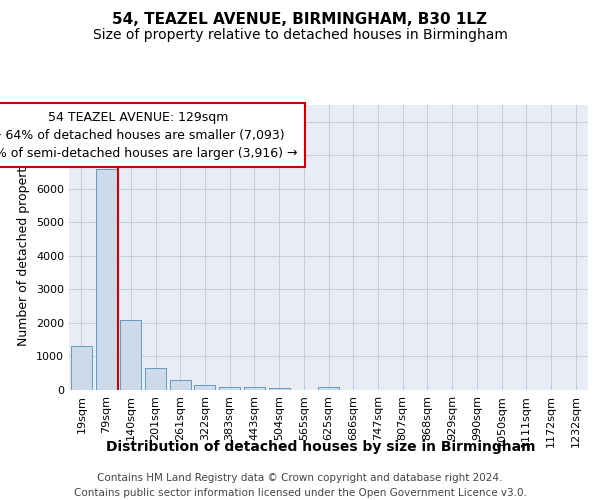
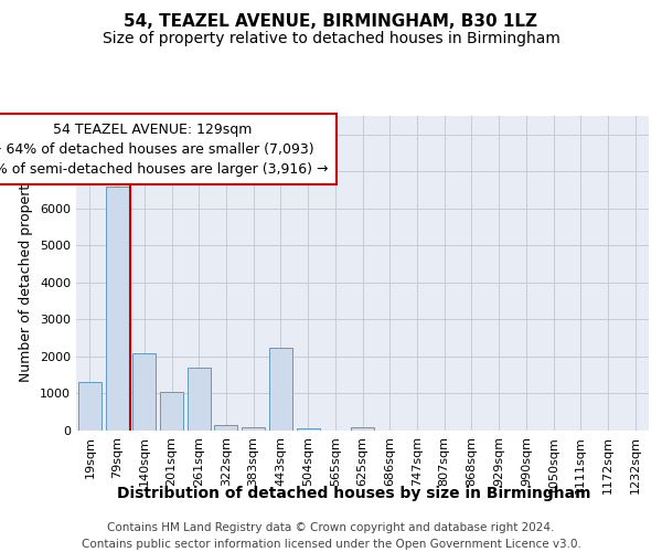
201sqm: 650 -> 1050
261sqm: 300 -> 1700
443sqm: 80 -> 2250
